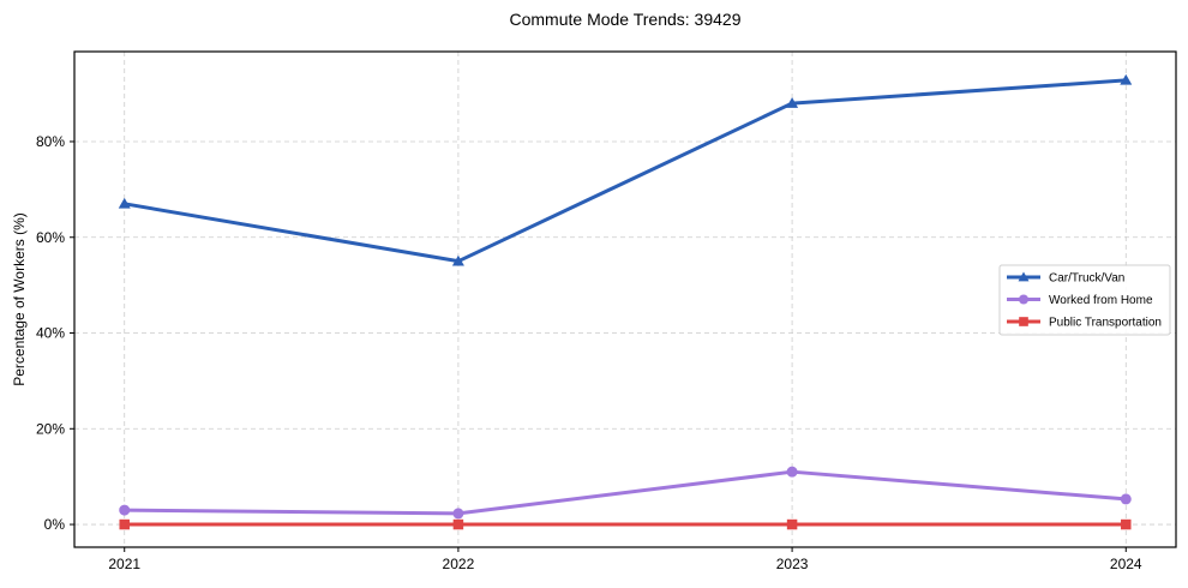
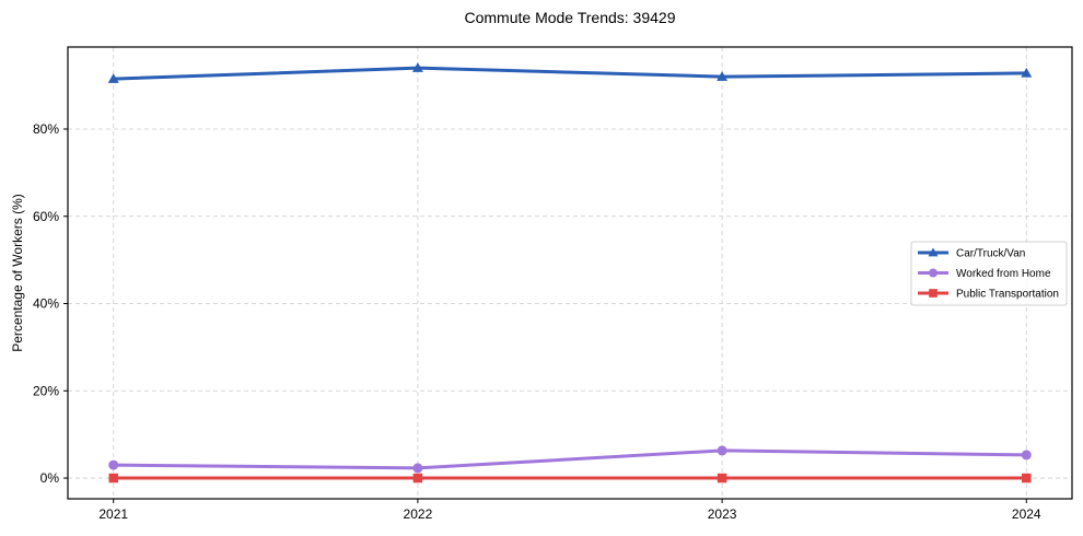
Car/Truck/Van/2021: 67% -> 92%
Car/Truck/Van/2022: 55% -> 94%
Car/Truck/Van/2023: 88% -> 92%
Worked from Home/2023: 11% -> 6%
